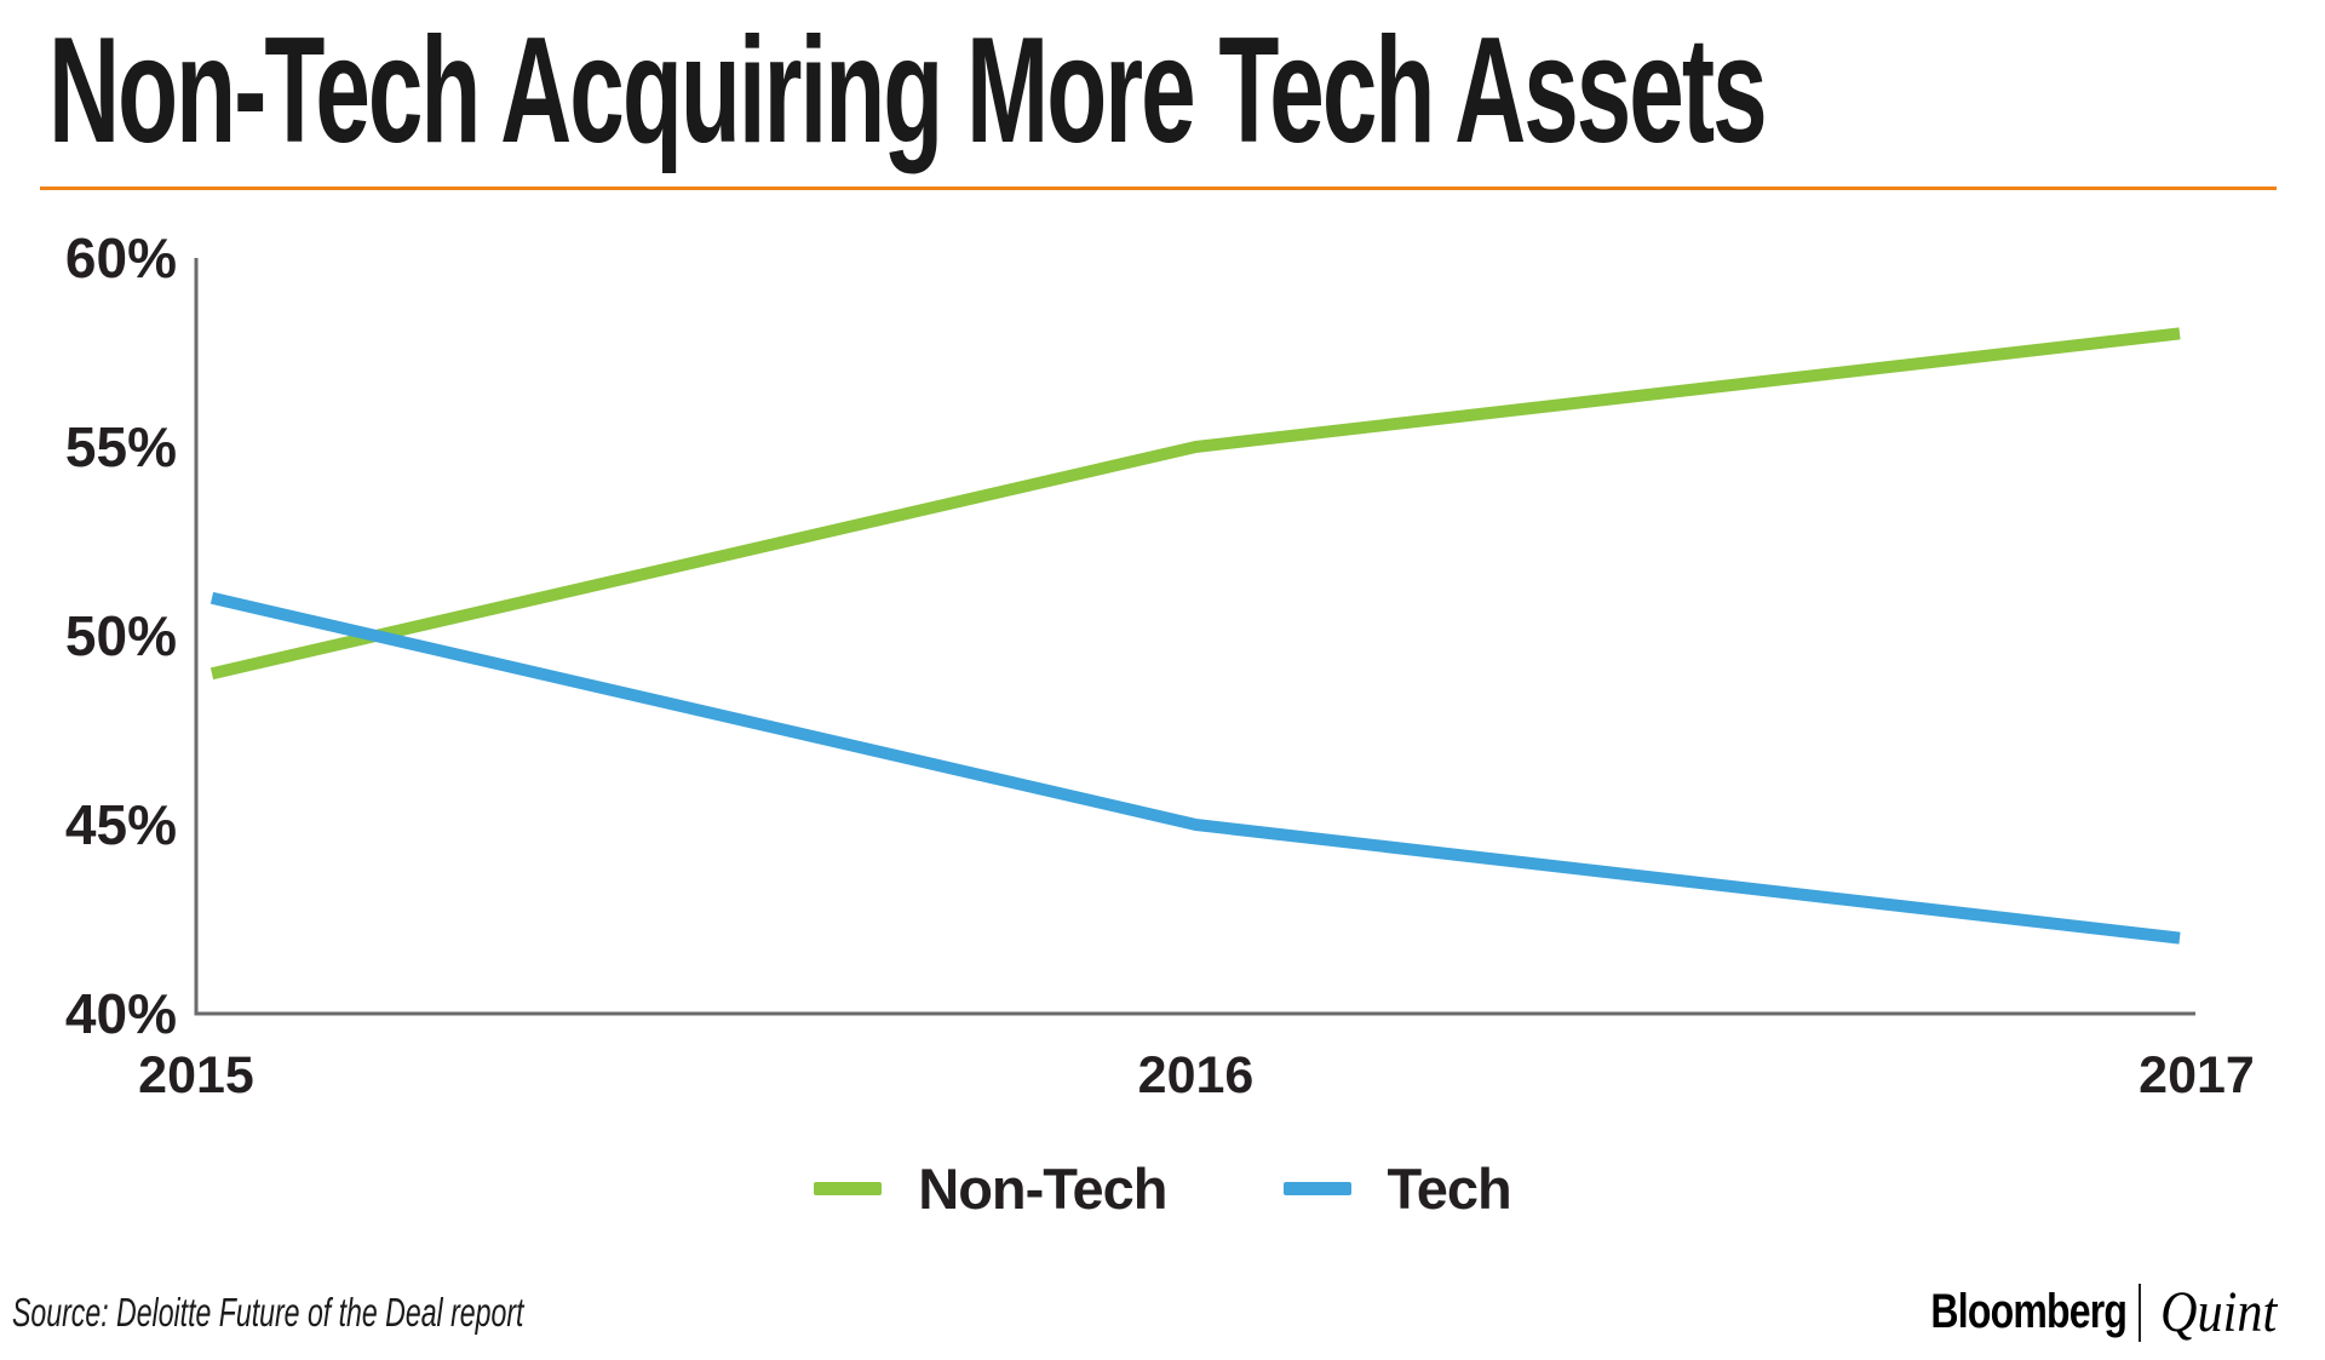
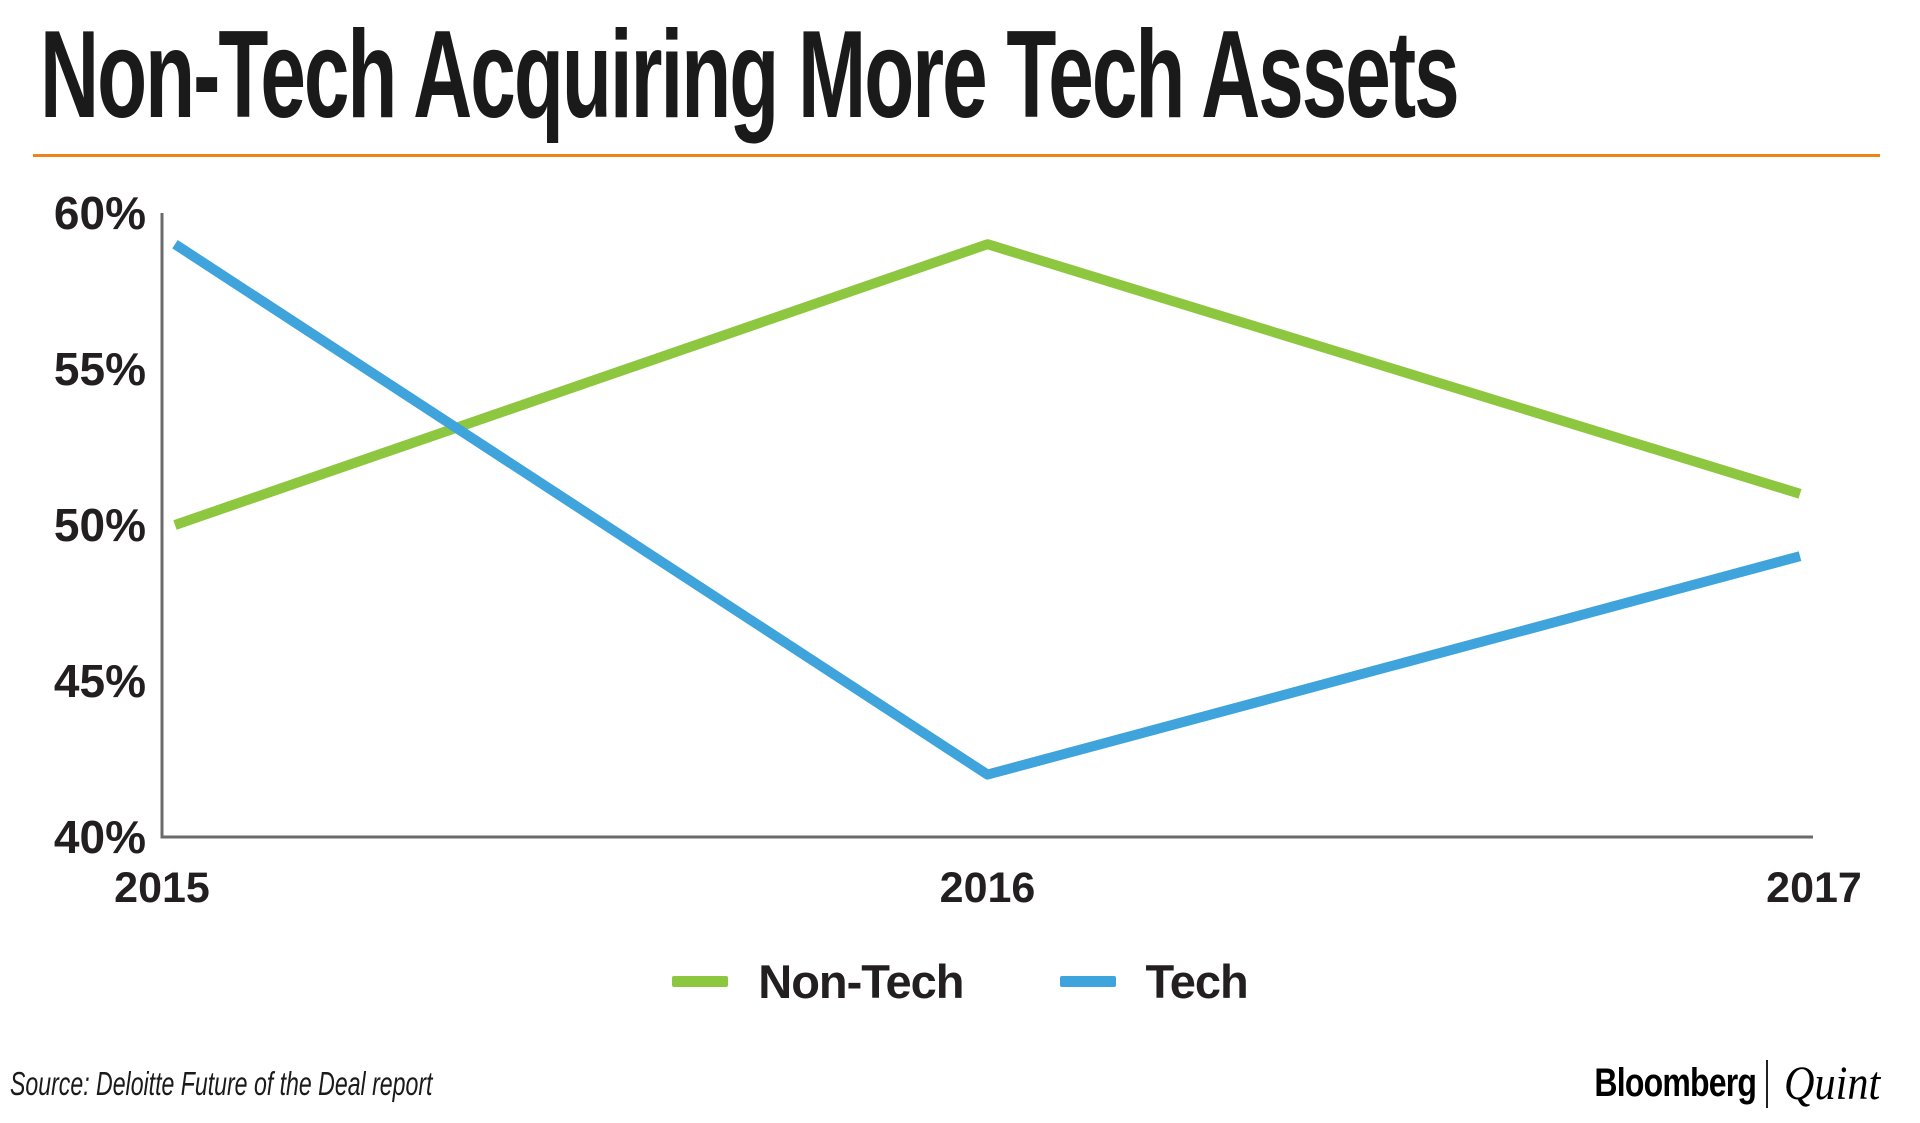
Non-Tech/2015: 49% -> 50%
Tech/2015: 51% -> 59%
Non-Tech/2016: 55% -> 59%
Tech/2016: 45% -> 42%
Non-Tech/2017: 58% -> 51%
Tech/2017: 42% -> 49%
